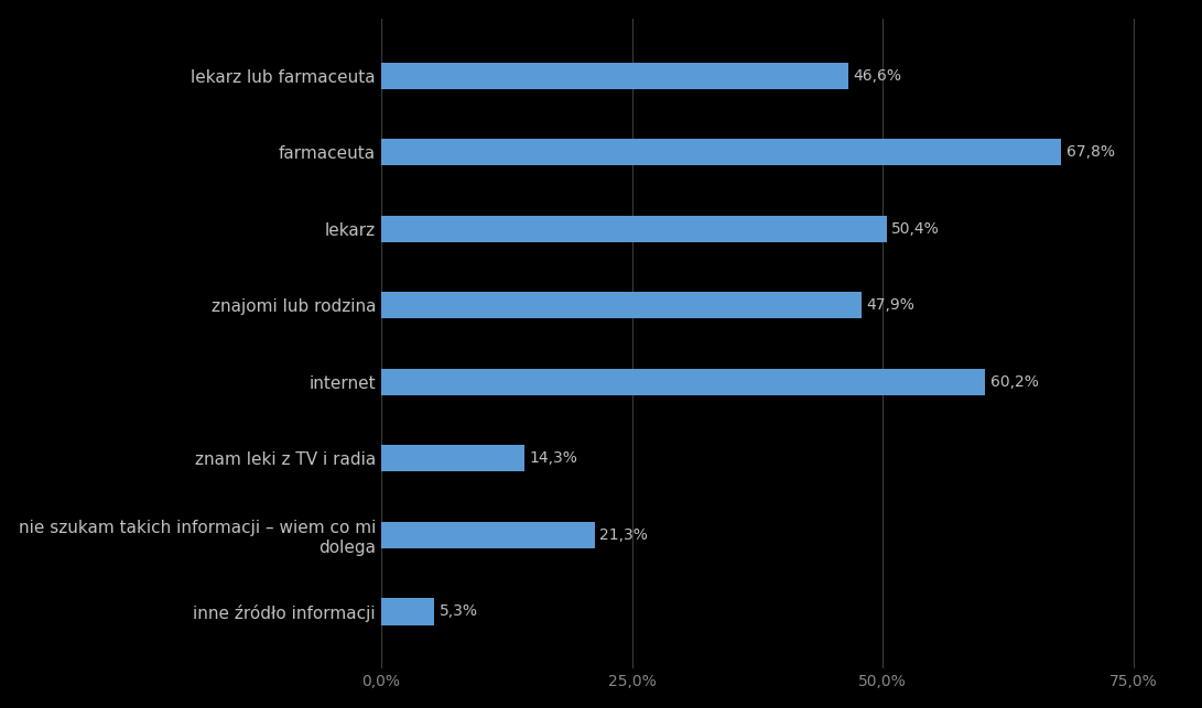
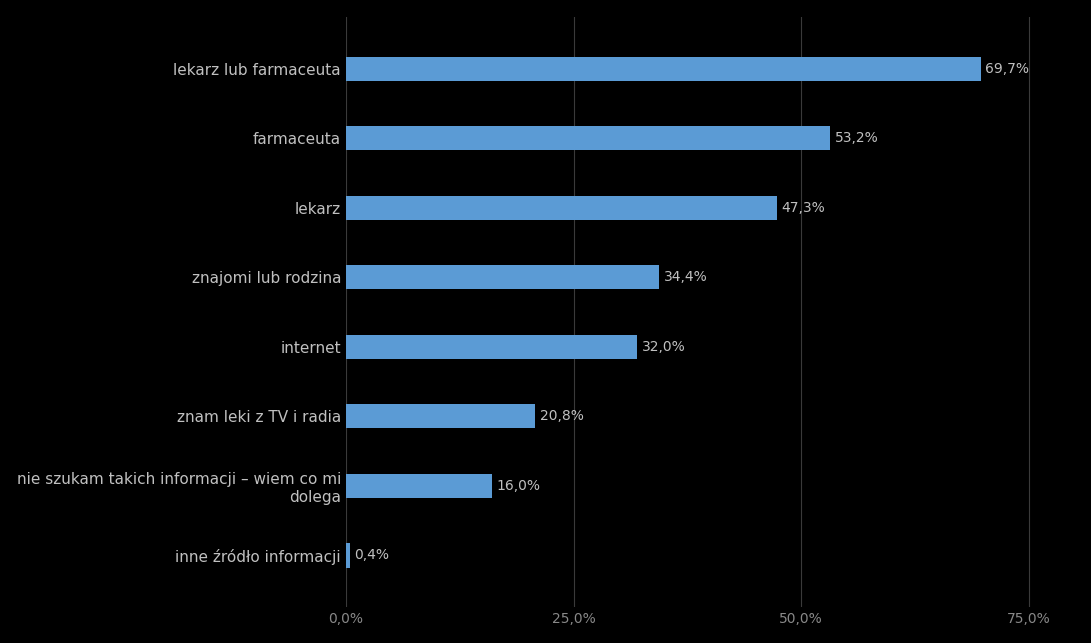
lekarz lub farmaceuta: 46,6% -> 69,7%
farmaceuta: 67,8% -> 53,2%
lekarz: 50,4% -> 47,3%
znajomi lub rodzina: 47,9% -> 34,4%
internet: 60,2% -> 32,0%
znam leki z TV i radia: 14,3% -> 20,8%
nie szukam takich informacji – wiem co mi dolega: 21,3% -> 16,0%
inne źródło informacji: 5,3% -> 0,4%
